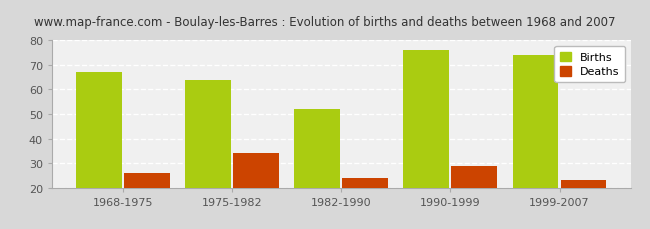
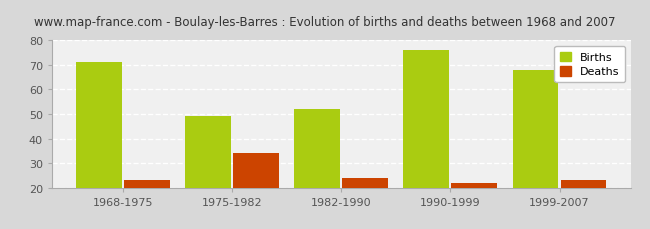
Births/1968-1975: 67 -> 71
Deaths/1968-1975: 26 -> 23
Births/1975-1982: 64 -> 49
Deaths/1990-1999: 29 -> 22
Births/1999-2007: 74 -> 68
